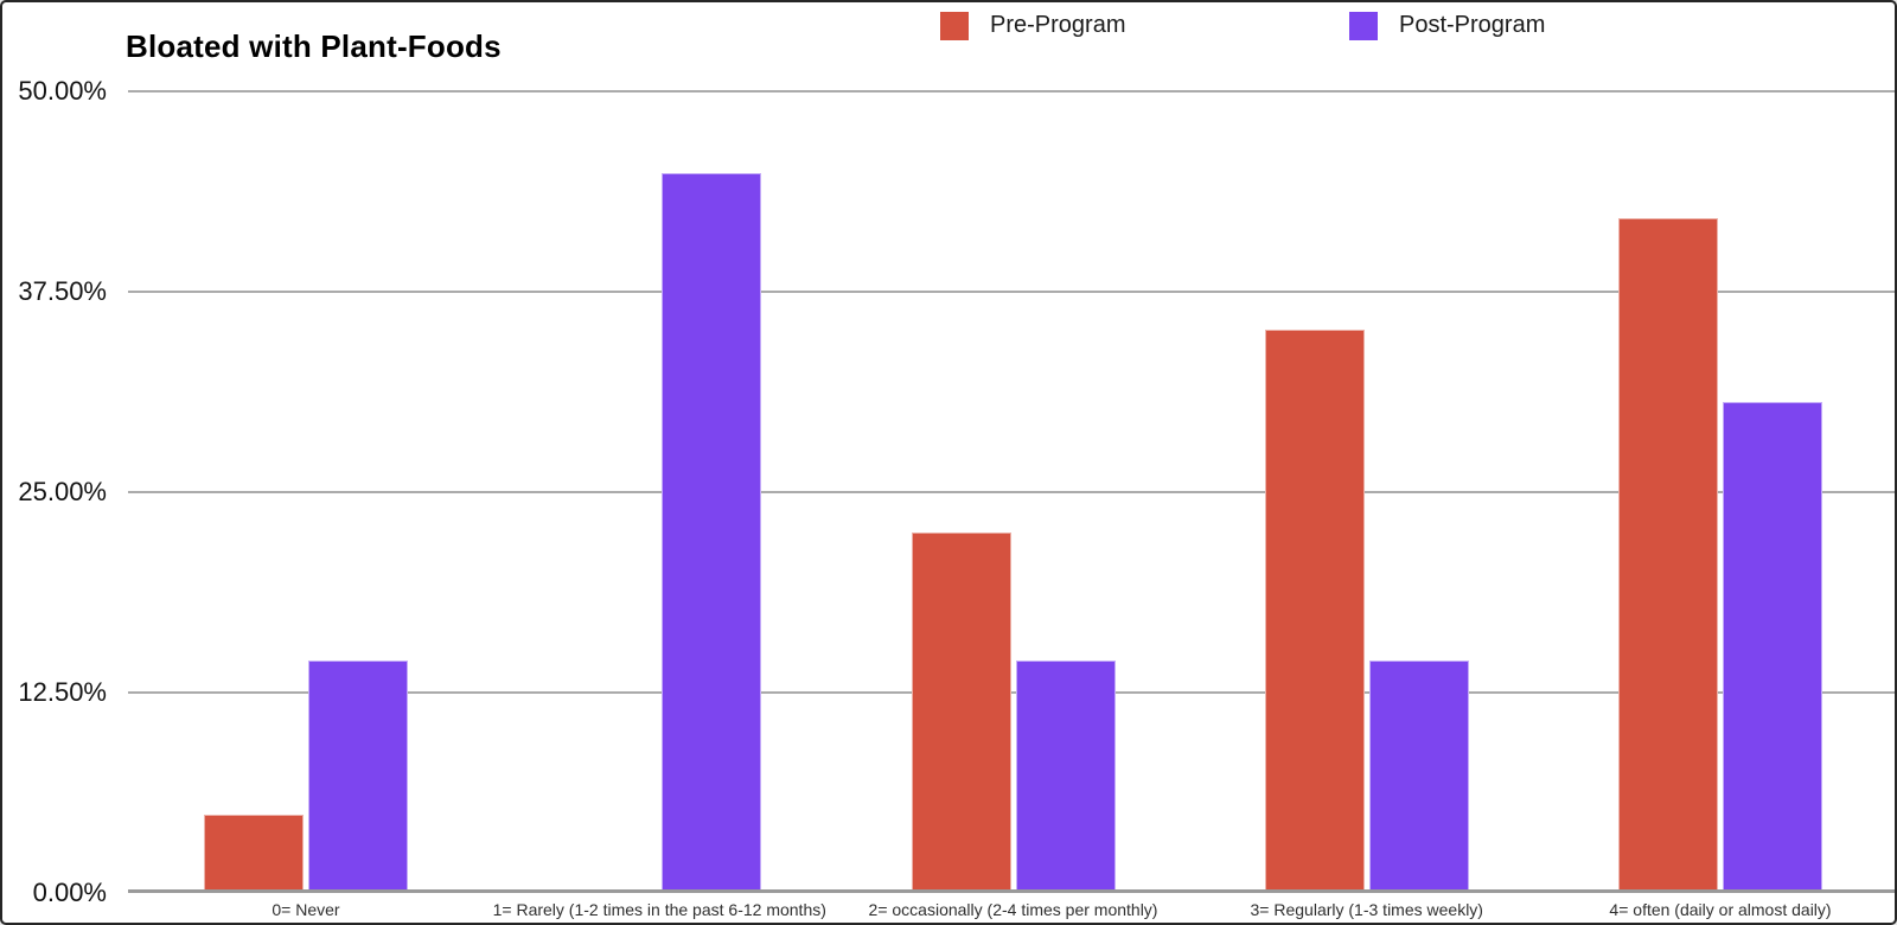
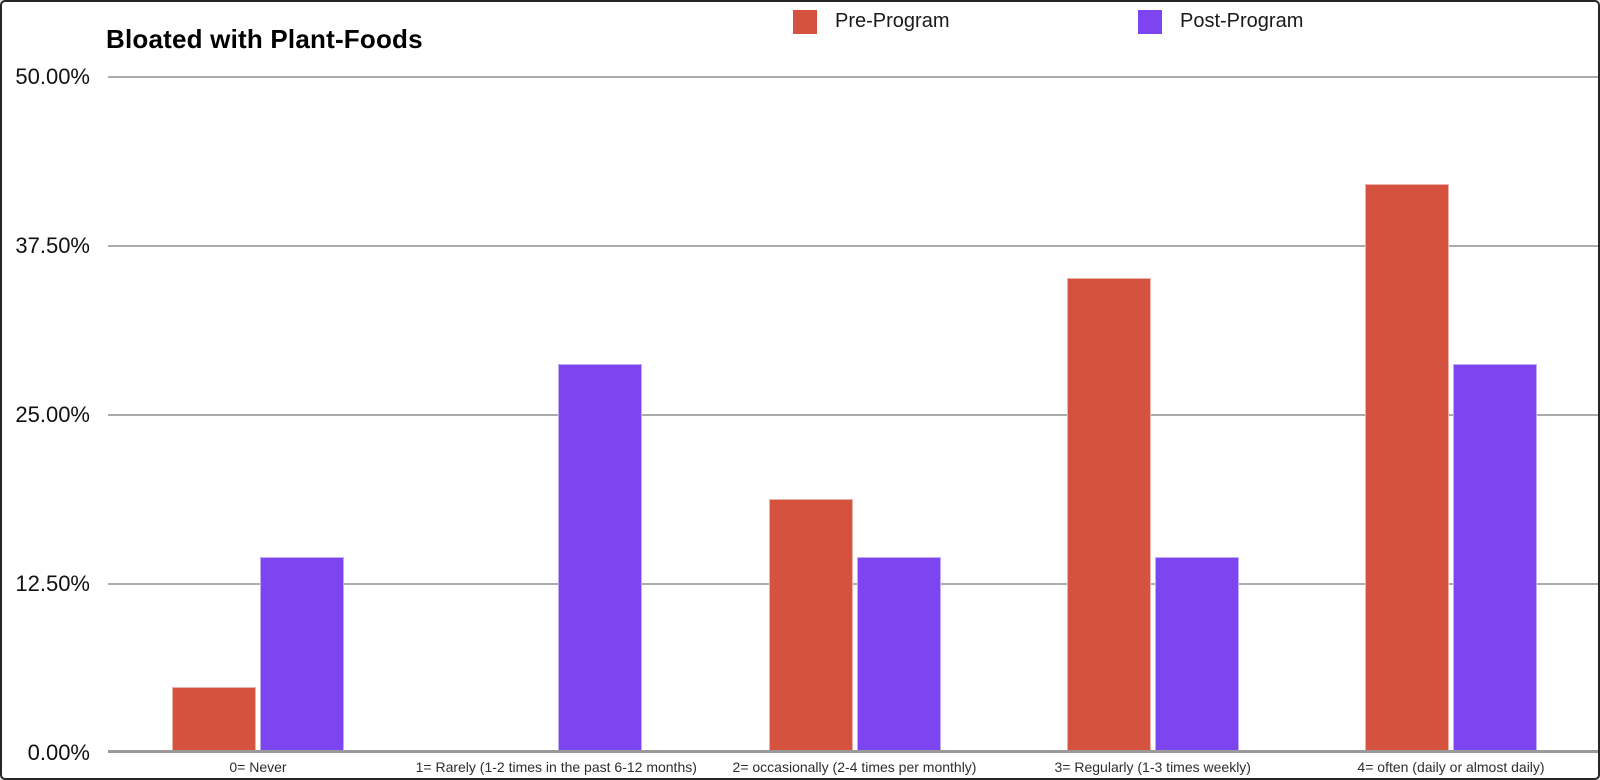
Post-Program/1= Rarely (1-2 times in the past 6-12 months): 44.7% -> 28.6%
Pre-Program/2= occasionally (2-4 times per monthly): 22.3% -> 18.6%
Post-Program/4= often (daily or almost daily): 30.4% -> 28.6%
